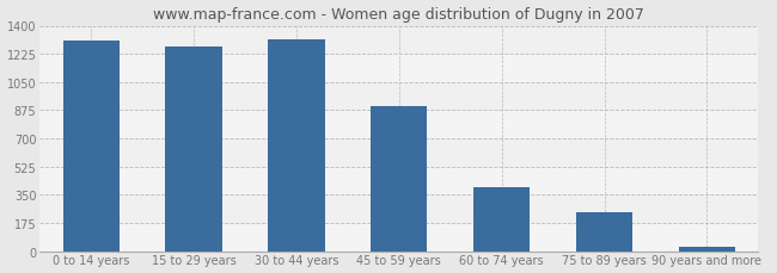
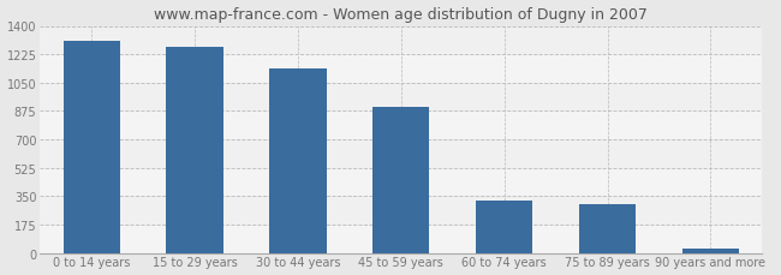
30 to 44 years: 1320 -> 1140
60 to 74 years: 400 -> 320
75 to 89 years: 240 -> 300
